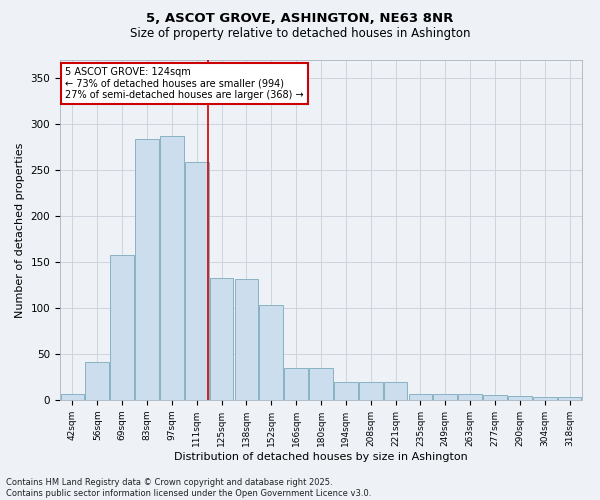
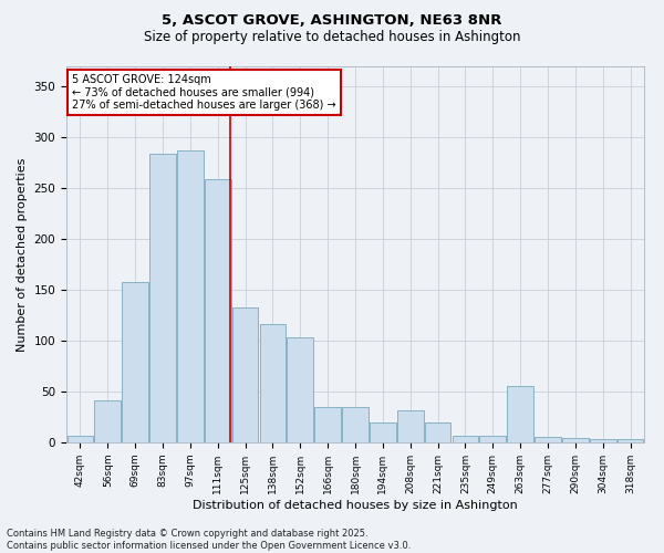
138sqm: 132 -> 116
208sqm: 20 -> 32
263sqm: 7 -> 56
